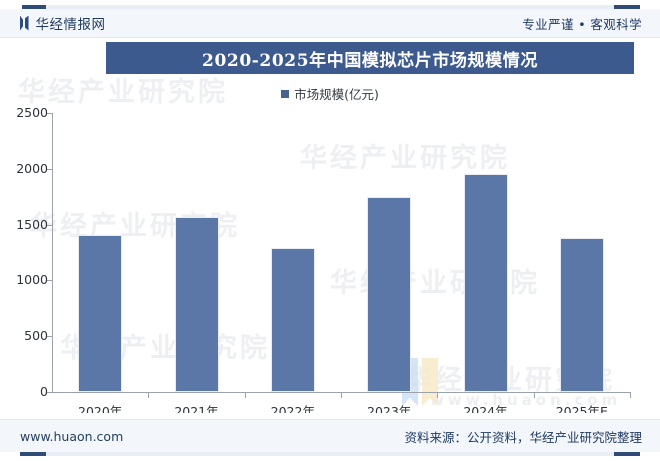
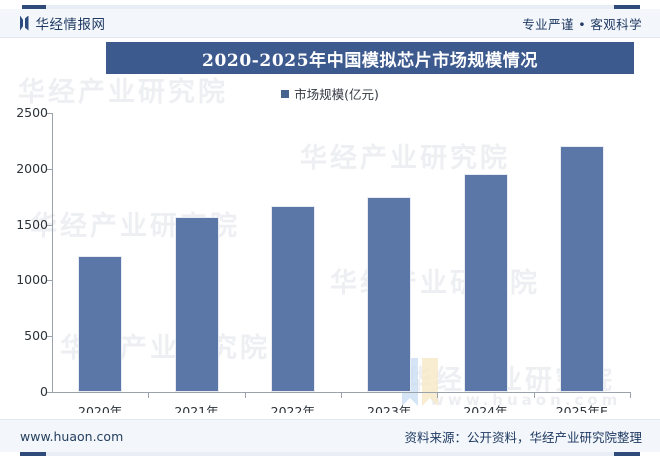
2020年: 1410 -> 1220
2022年: 1290 -> 1670
2025年E: 1380 -> 2200
